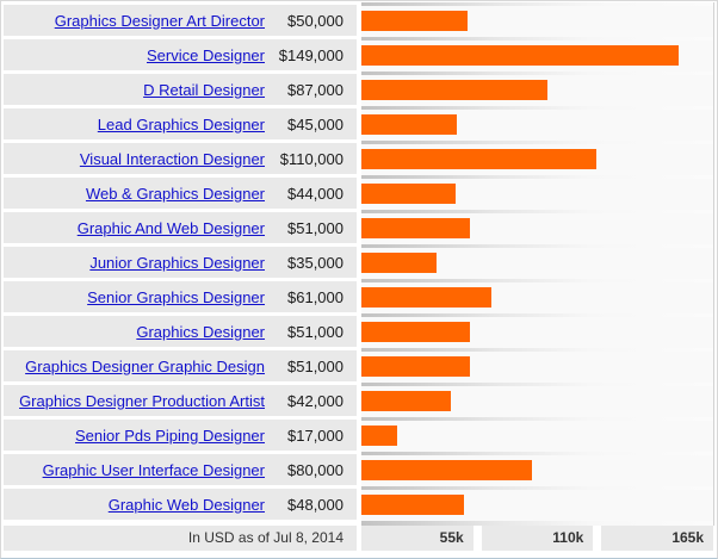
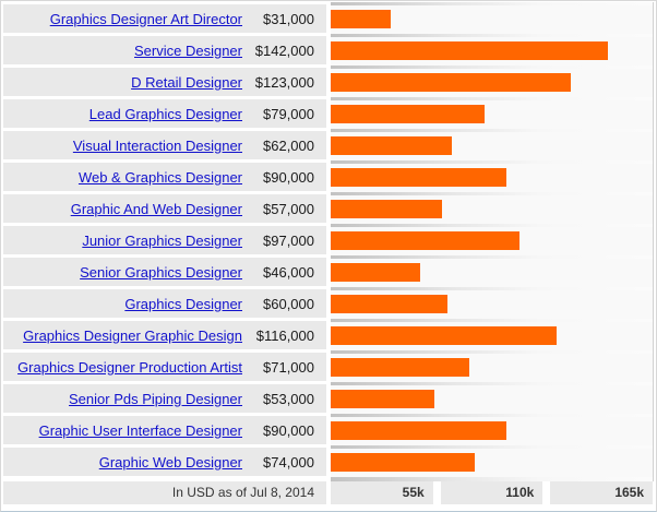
Graphics Designer Art Director: $50,000 -> $31,000
Service Designer: $149,000 -> $142,000
D Retail Designer: $87,000 -> $123,000
Lead Graphics Designer: $45,000 -> $79,000
Visual Interaction Designer: $110,000 -> $62,000
Web & Graphics Designer: $44,000 -> $90,000
Graphic And Web Designer: $51,000 -> $57,000
Junior Graphics Designer: $35,000 -> $97,000
Senior Graphics Designer: $61,000 -> $46,000
Graphics Designer: $51,000 -> $60,000
Graphics Designer Graphic Design: $51,000 -> $116,000
Graphics Designer Production Artist: $42,000 -> $71,000
Senior Pds Piping Designer: $17,000 -> $53,000
Graphic User Interface Designer: $80,000 -> $90,000
Graphic Web Designer: $48,000 -> $74,000
